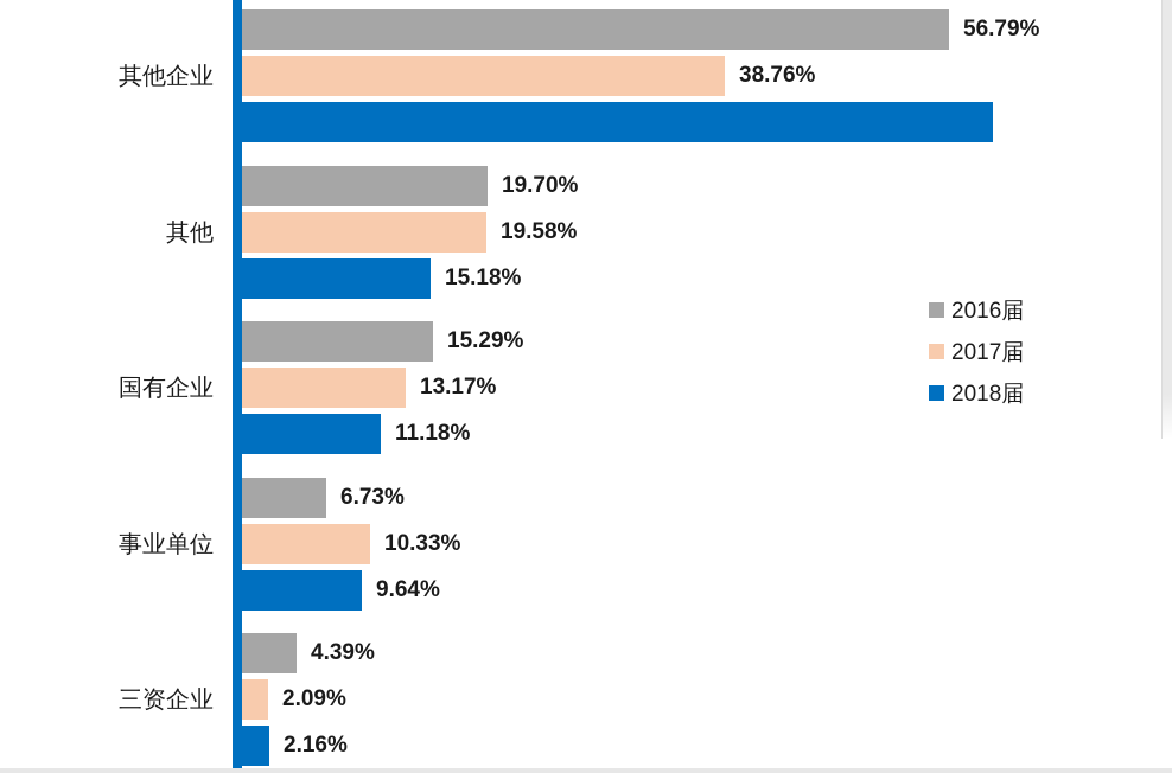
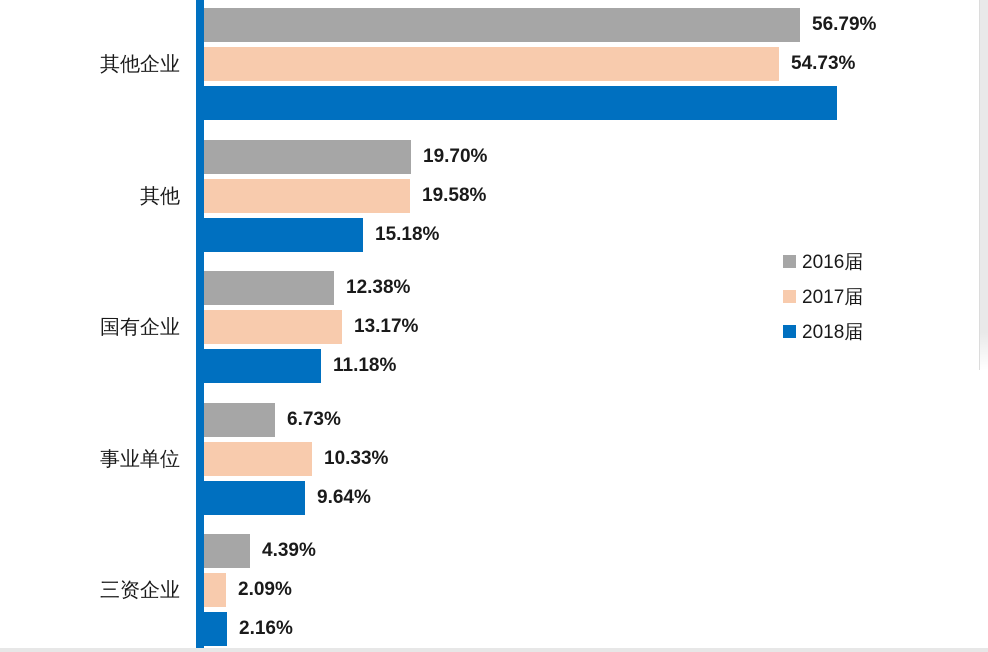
2017届/其他企业: 38.76% -> 54.73%
2016届/国有企业: 15.29% -> 12.38%
